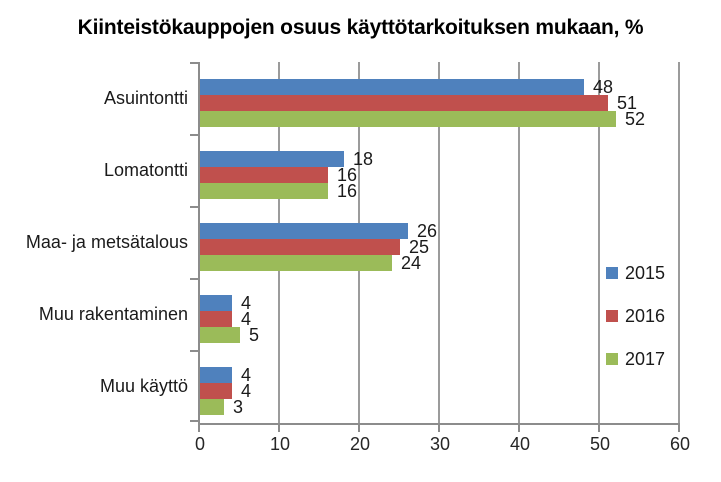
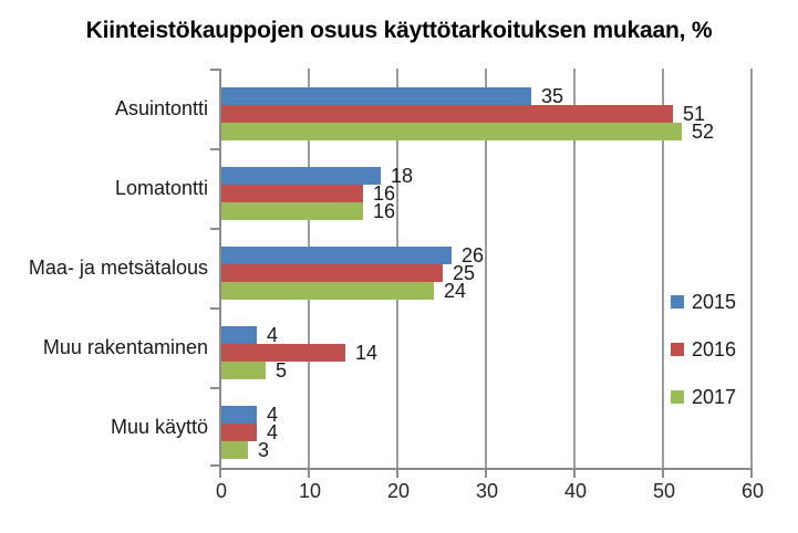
2015/Asuintontti: 48 -> 35
2016/Muu rakentaminen: 4 -> 14
